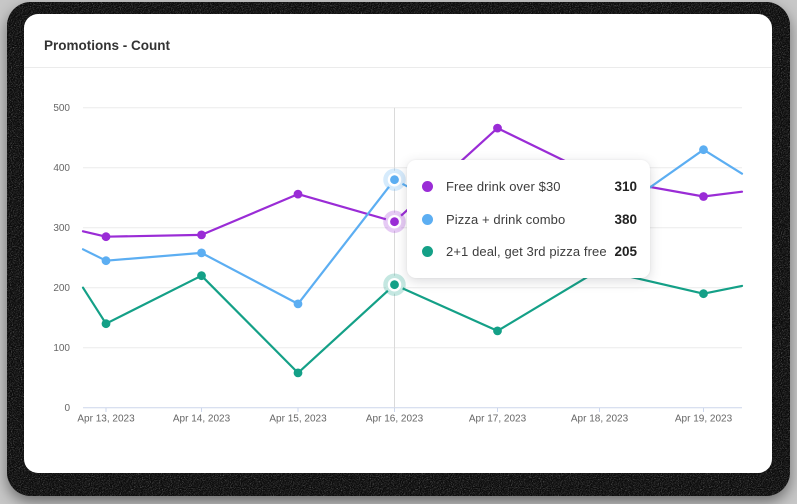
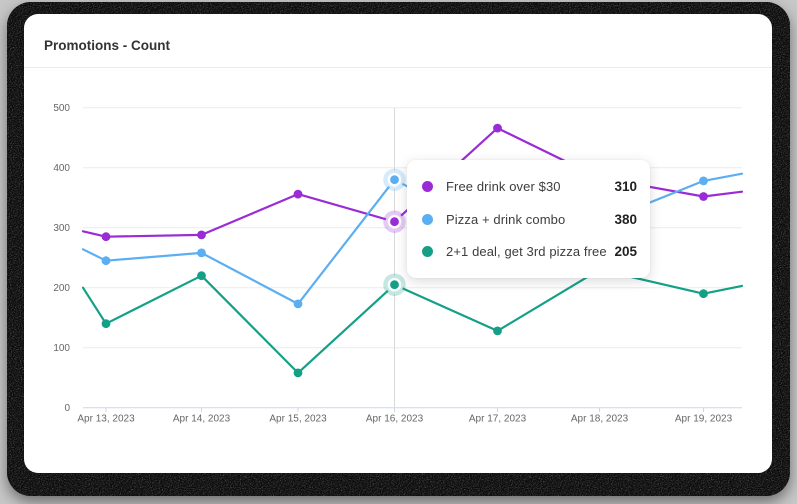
Pizza + drink combo/Apr 19, 2023: 430 -> 380
